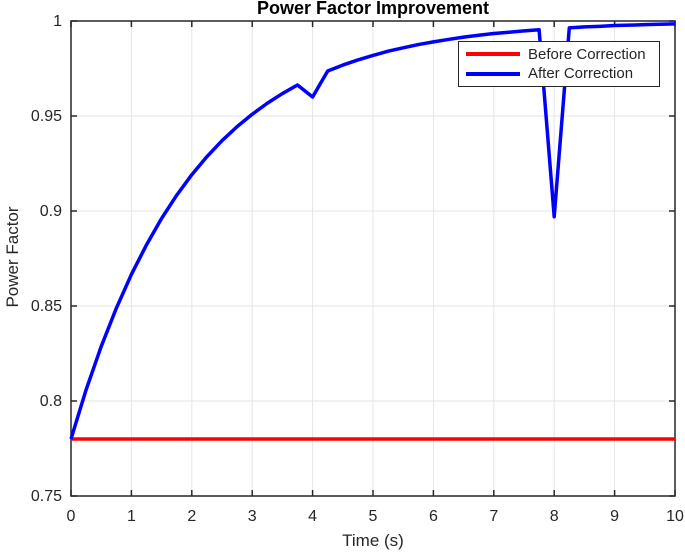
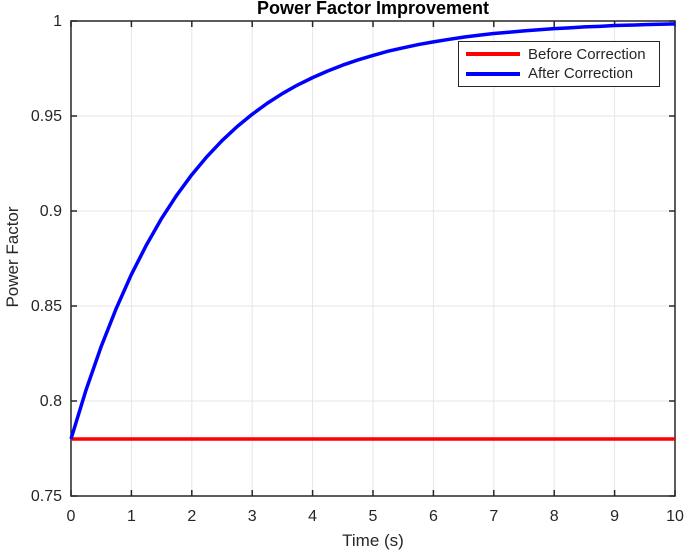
After Correction/4: 0.960 -> 0.970
After Correction/8: 0.897 -> 0.996
